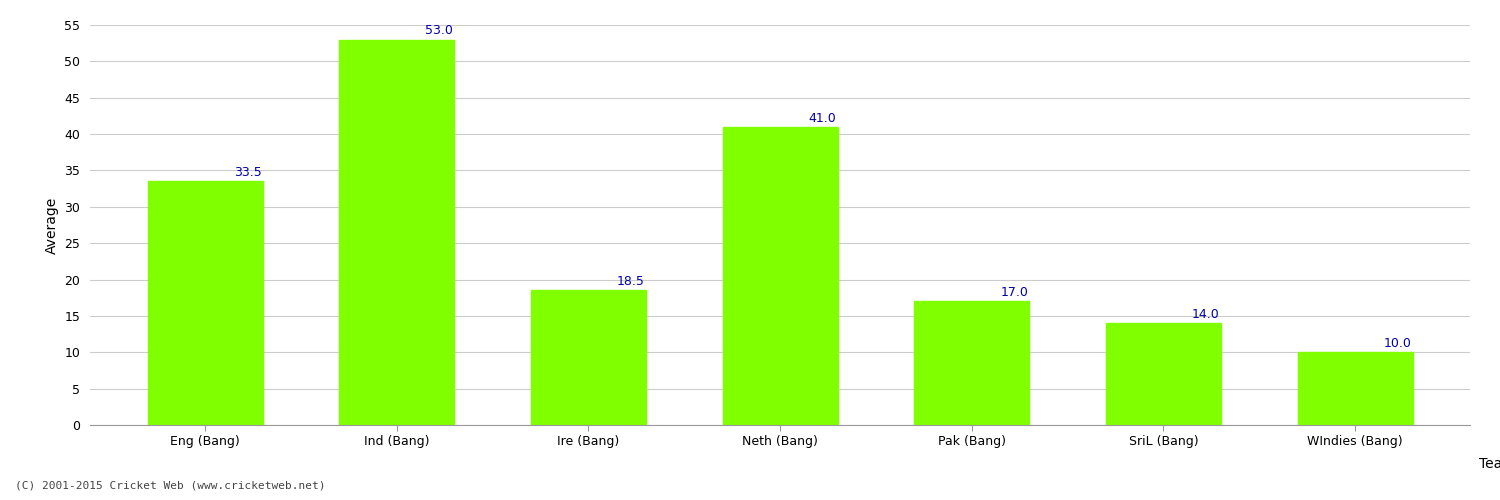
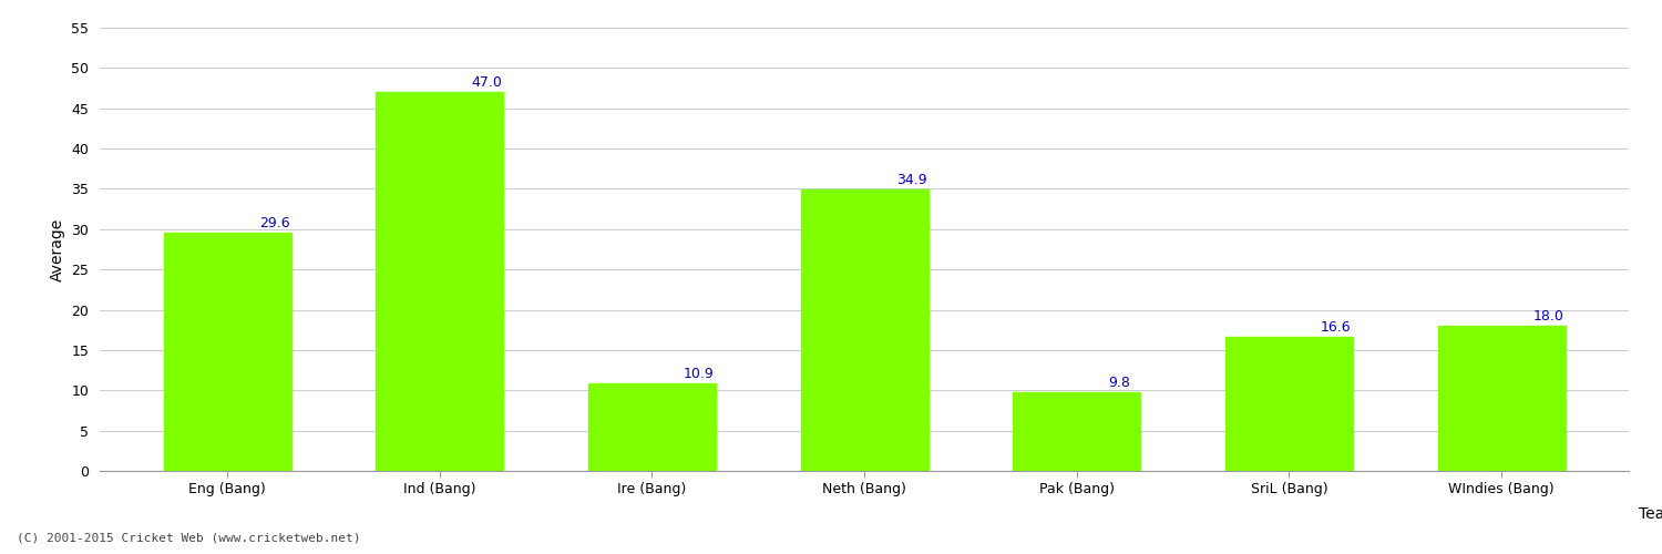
Eng (Bang): 33.5 -> 29.6
Ind (Bang): 53.0 -> 47.0
Ire (Bang): 18.5 -> 10.9
Neth (Bang): 41.0 -> 34.9
Pak (Bang): 17.0 -> 9.8
SriL (Bang): 14.0 -> 16.6
WIndies (Bang): 10.0 -> 18.0
